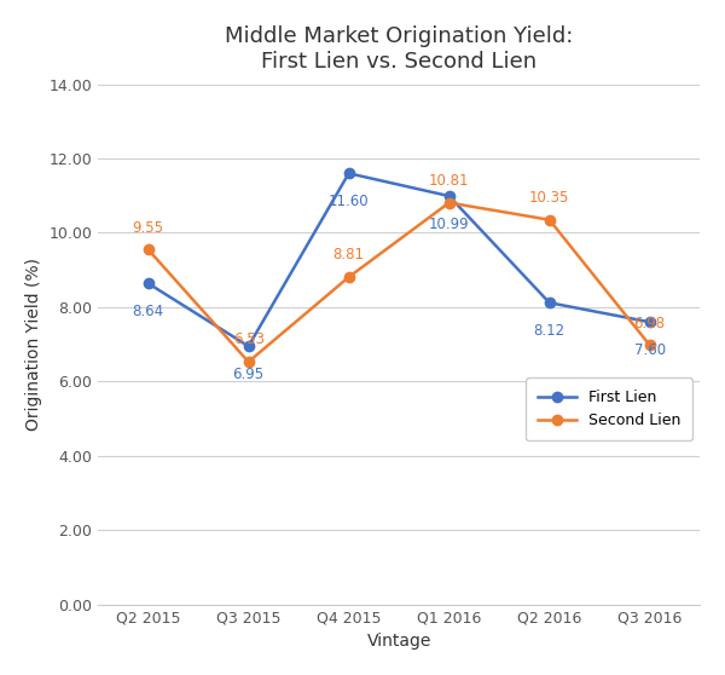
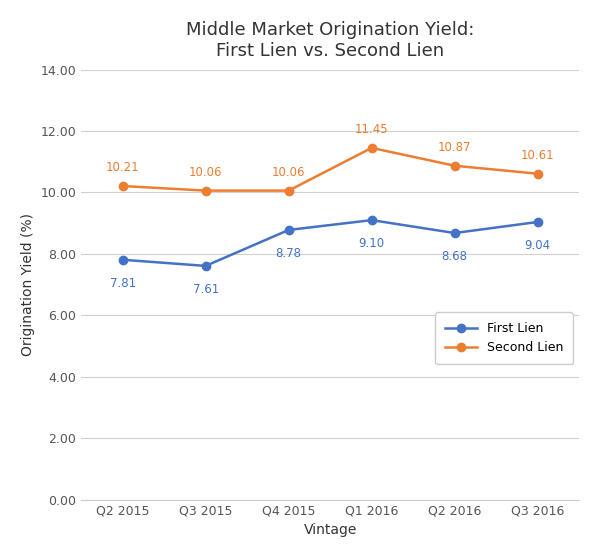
First Lien/Q2 2015: 8.64 -> 7.81
Second Lien/Q2 2015: 9.55 -> 10.21
First Lien/Q3 2015: 6.95 -> 7.61
Second Lien/Q3 2015: 6.53 -> 10.06
First Lien/Q4 2015: 11.60 -> 8.78
Second Lien/Q4 2015: 8.81 -> 10.06
First Lien/Q1 2016: 10.99 -> 9.10
Second Lien/Q1 2016: 10.81 -> 11.45
First Lien/Q2 2016: 8.12 -> 8.68
Second Lien/Q2 2016: 10.35 -> 10.87
First Lien/Q3 2016: 7.60 -> 9.04
Second Lien/Q3 2016: 6.98 -> 10.61
